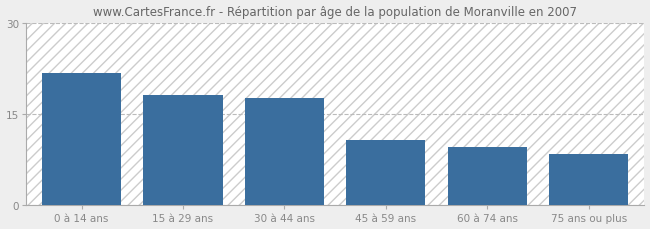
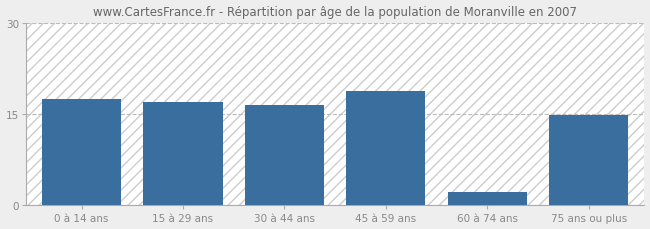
0 à 14 ans: 21.8 -> 17.5
15 à 29 ans: 18.2 -> 17.0
30 à 44 ans: 17.6 -> 16.5
45 à 59 ans: 10.8 -> 18.8
60 à 74 ans: 9.6 -> 2.2
75 ans ou plus: 8.4 -> 14.8
